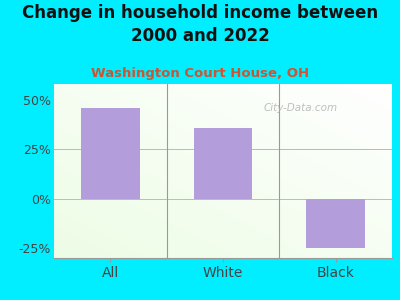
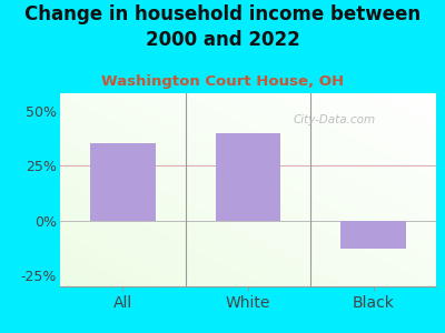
All: 46% -> 35%
White: 36% -> 40%
Black: -25% -> -13%
